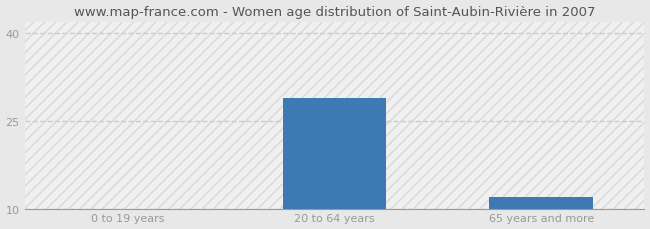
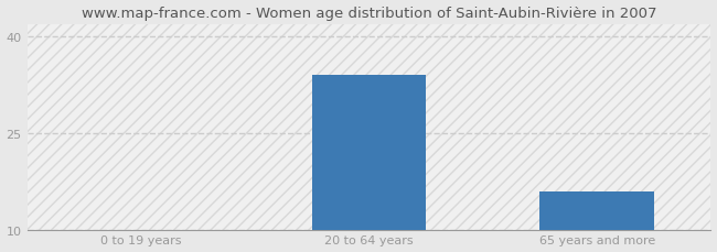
20 to 64 years: 29 -> 34
65 years and more: 12 -> 16
